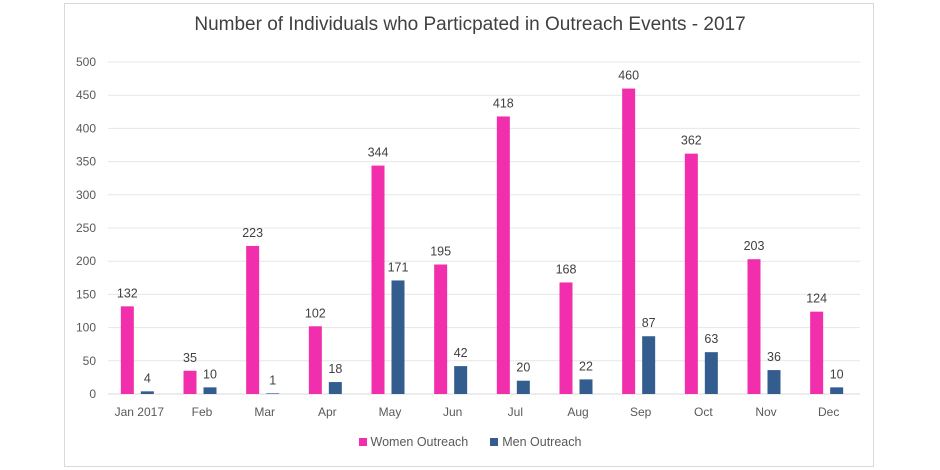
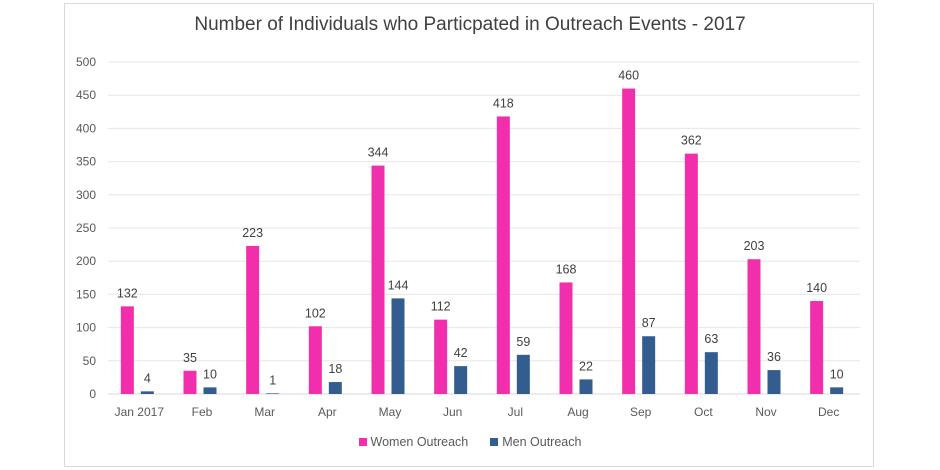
Men Outreach/May: 171 -> 144
Women Outreach/Jun: 195 -> 112
Men Outreach/Jul: 20 -> 59
Women Outreach/Dec: 124 -> 140
